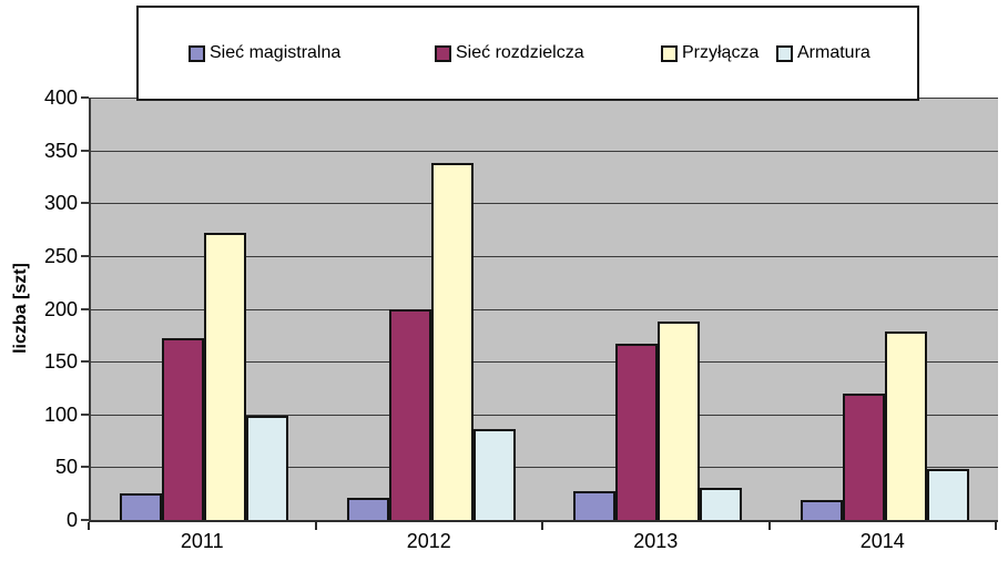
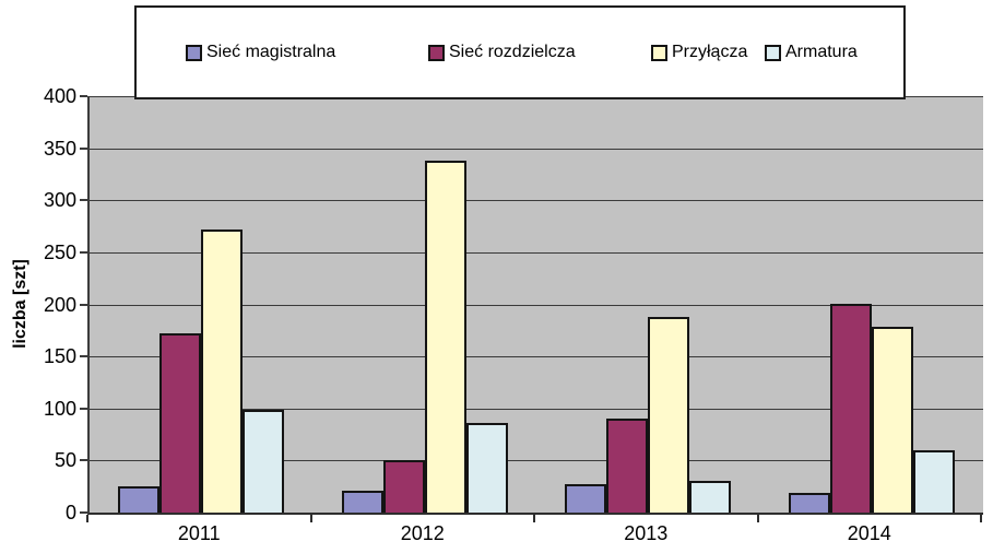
Sieć rozdzielcza/2012: 200 -> 50
Sieć rozdzielcza/2013: 170 -> 90
Sieć rozdzielcza/2014: 120 -> 200
Armatura/2014: 50 -> 60
